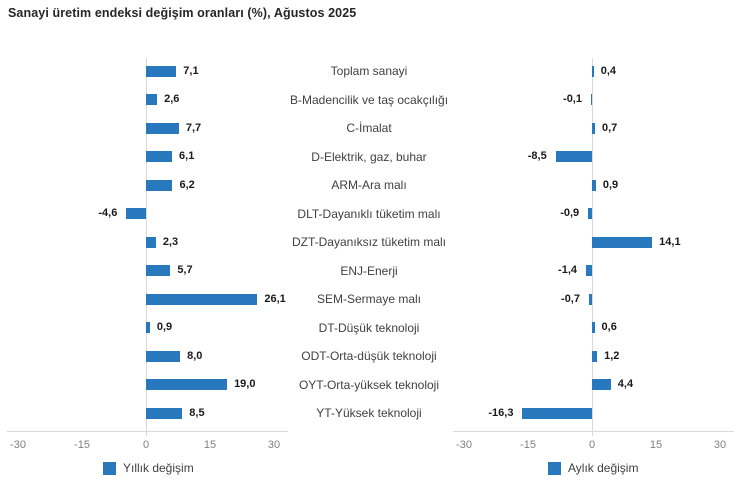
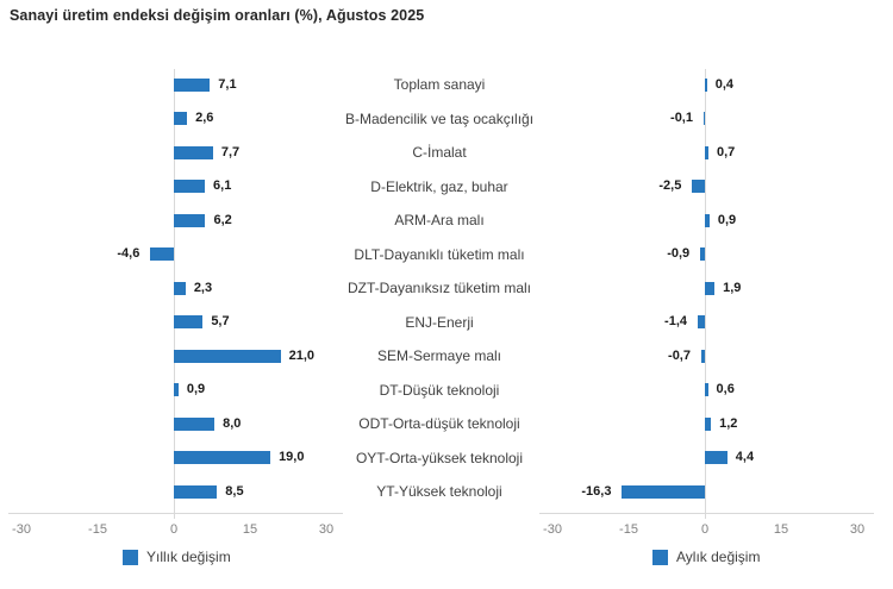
Aylık değişim/D-Elektrik, gaz, buhar: -8,5 -> -2,5
Aylık değişim/DZT-Dayanıksız tüketim malı: 14,1 -> 1,9
Yıllık değişim/SEM-Sermaye malı: 26,1 -> 21,0
